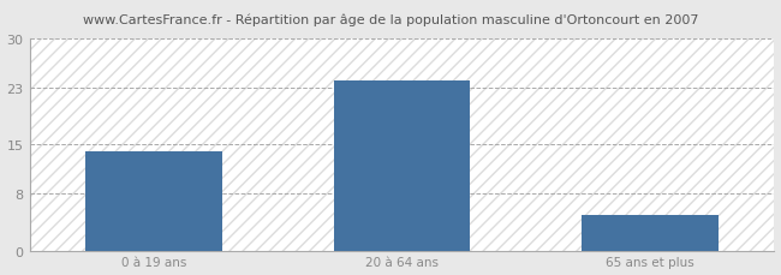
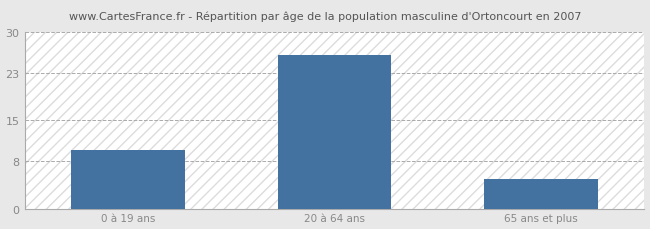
0 à 19 ans: 14 -> 10
20 à 64 ans: 24 -> 26
